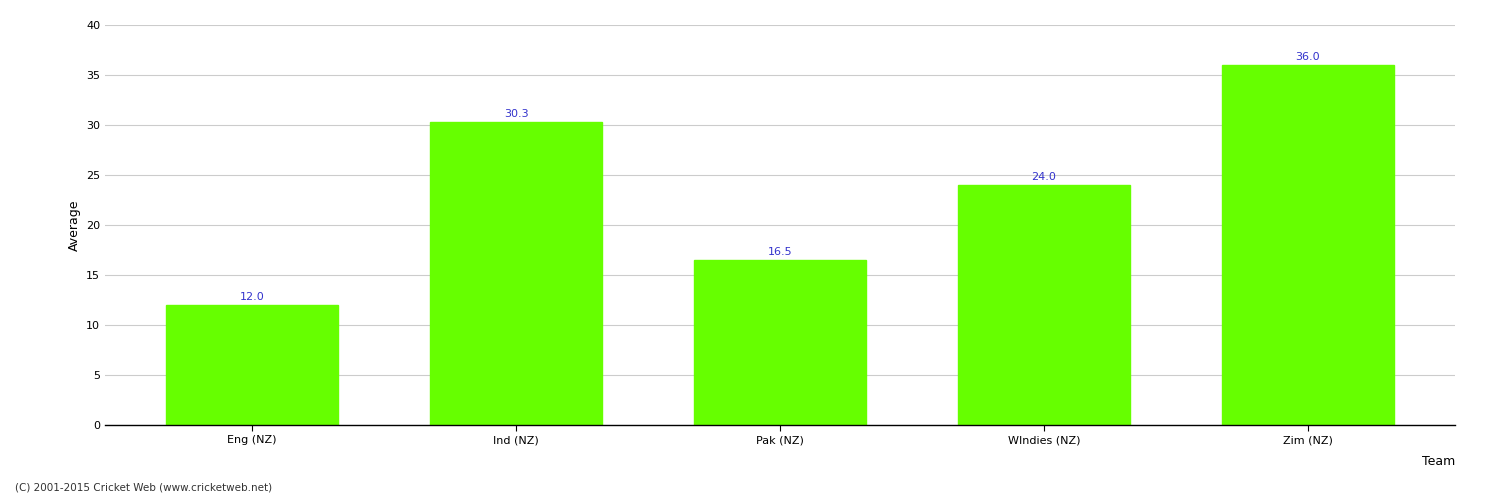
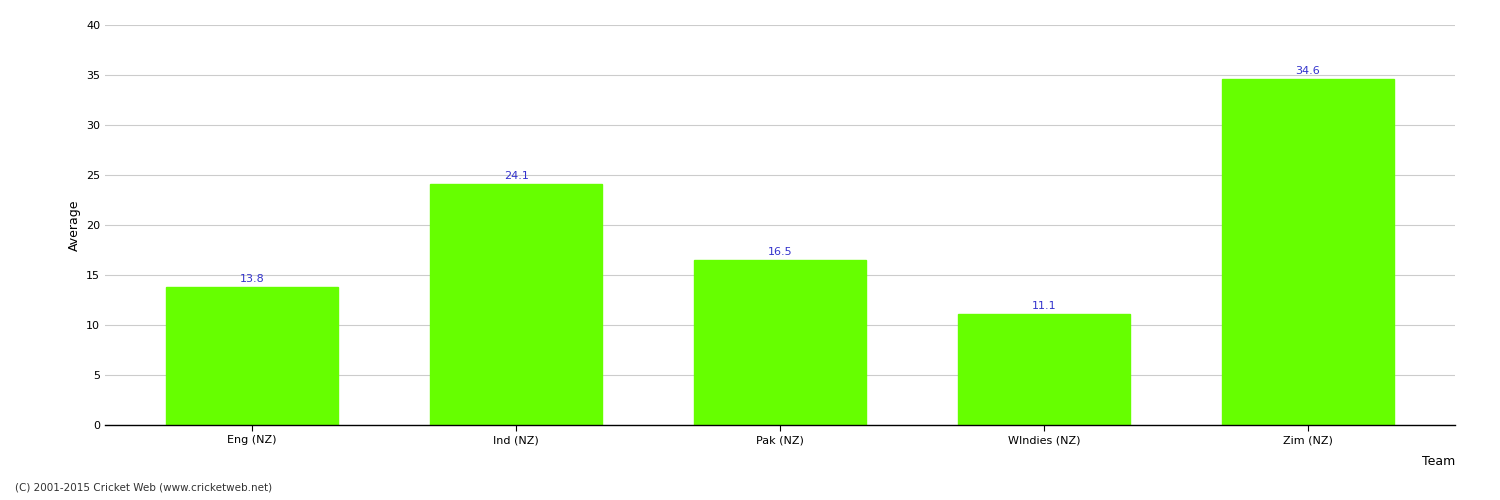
Eng (NZ): 12.0 -> 13.8
Ind (NZ): 30.3 -> 24.1
WIndies (NZ): 24.0 -> 11.1
Zim (NZ): 36.0 -> 34.6
